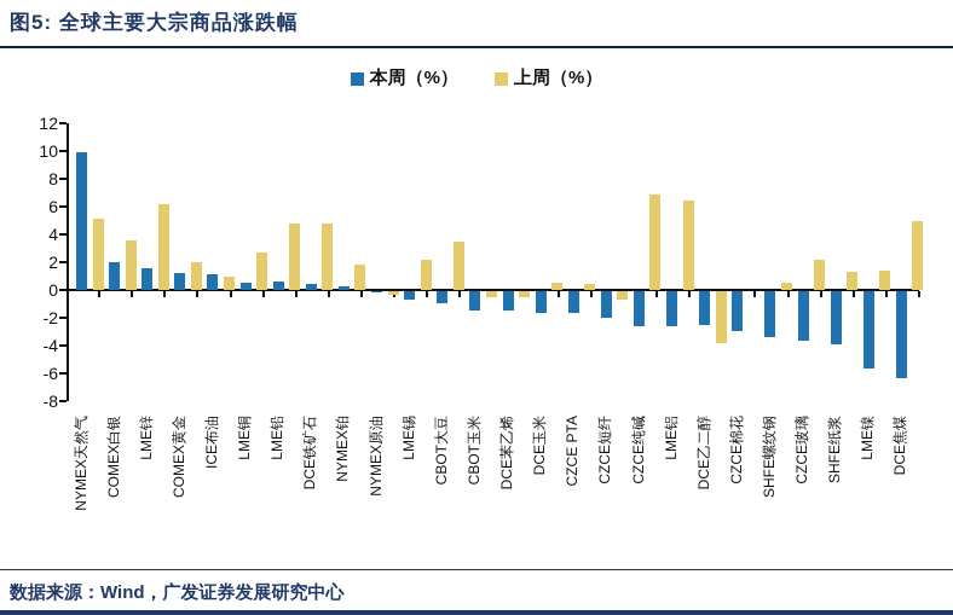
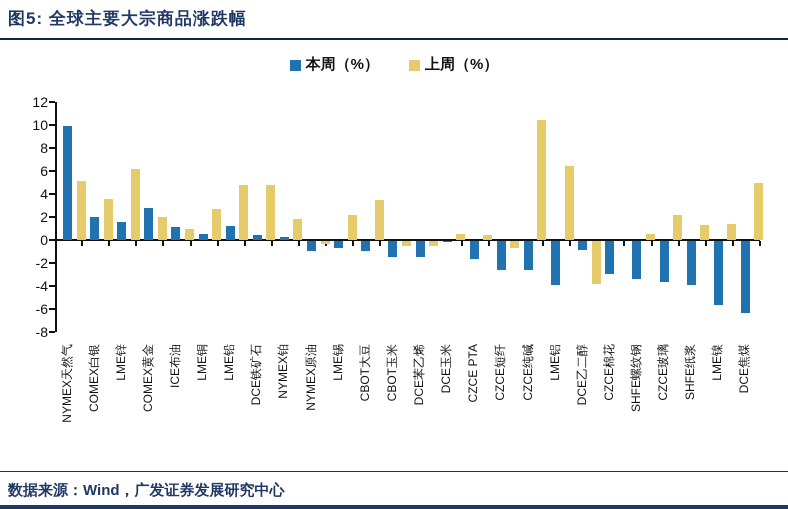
本周（%）/COMEX黄金: 1.2 -> 2.8
本周（%）/LME铅: 0.6 -> 1.2
本周（%）/NYMEX原油: -0.1 -> -0.9
本周（%）/DCE玉米: -1.6 -> -0.1
本周（%）/CZCE短纤: -1.9 -> -2.5
上周（%）/CZCE纯碱: 6.9 -> 10.4
本周（%）/LME铝: -2.5 -> -3.8
本周（%）/DCE乙二醇: -2.4 -> -0.8
